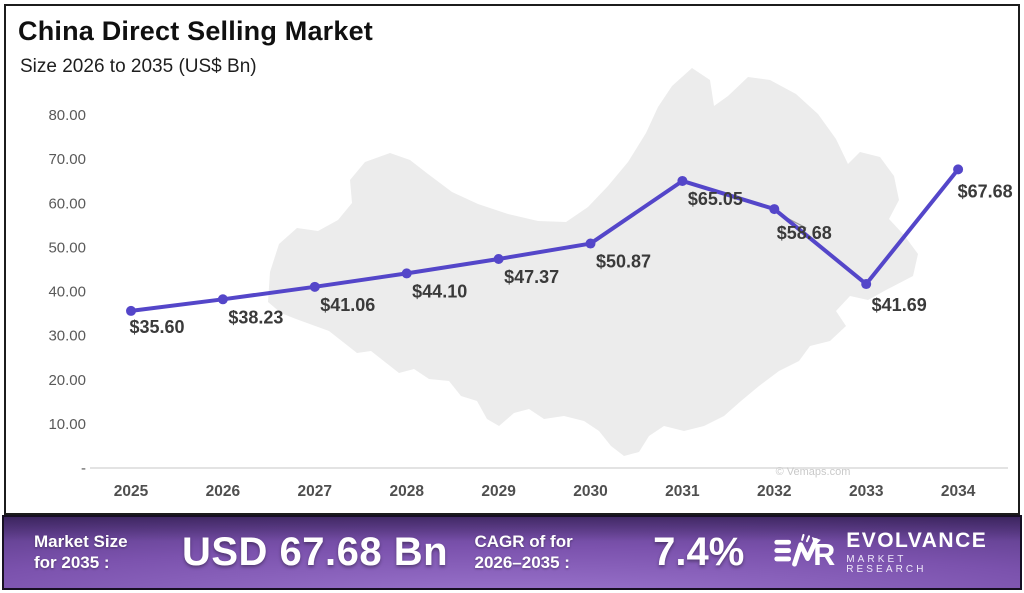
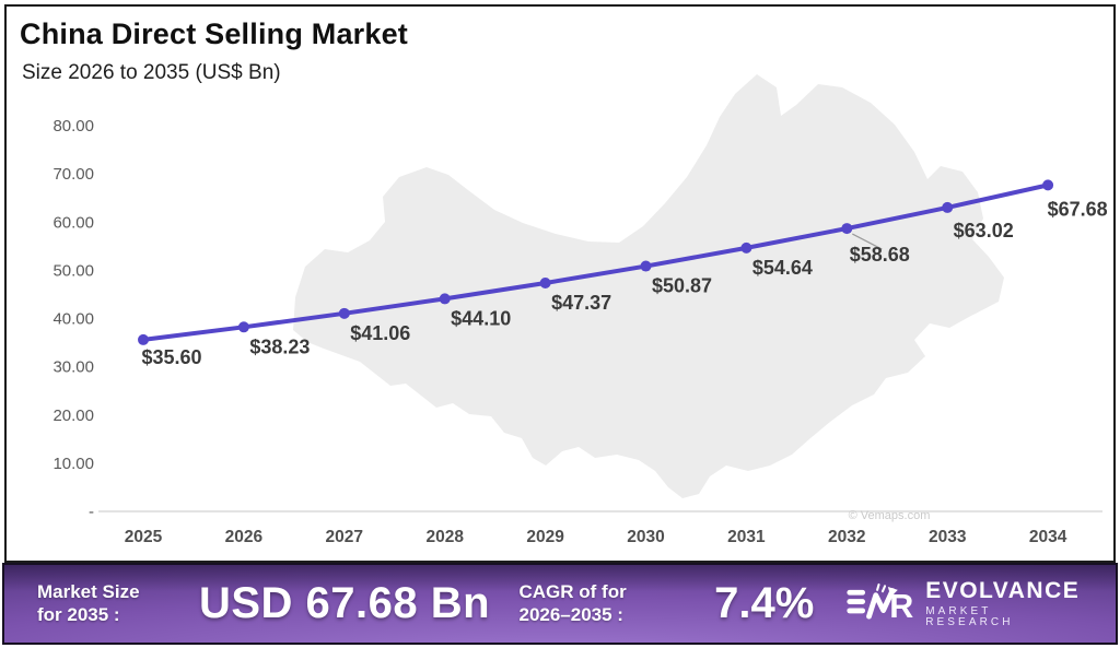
2031: $65.05 -> $54.64
2033: $41.69 -> $63.02
